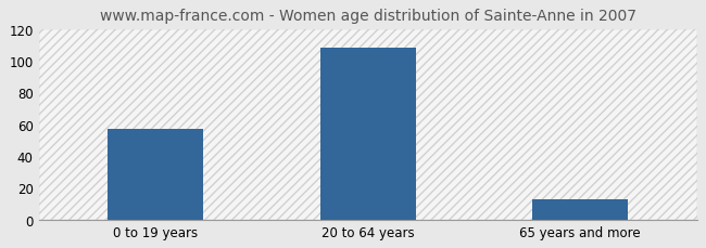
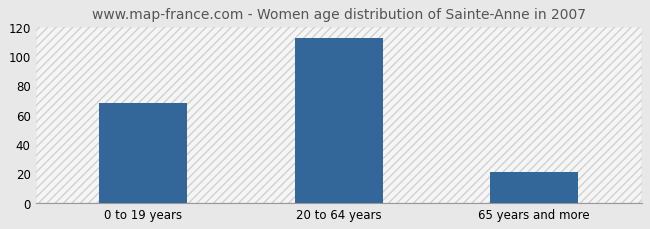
0 to 19 years: 57 -> 68
20 to 64 years: 108 -> 112
65 years and more: 13 -> 21
